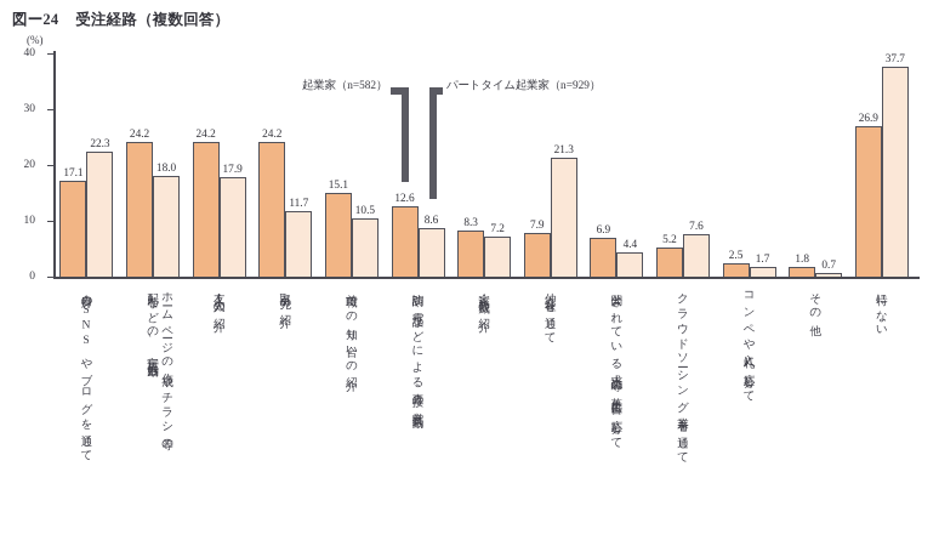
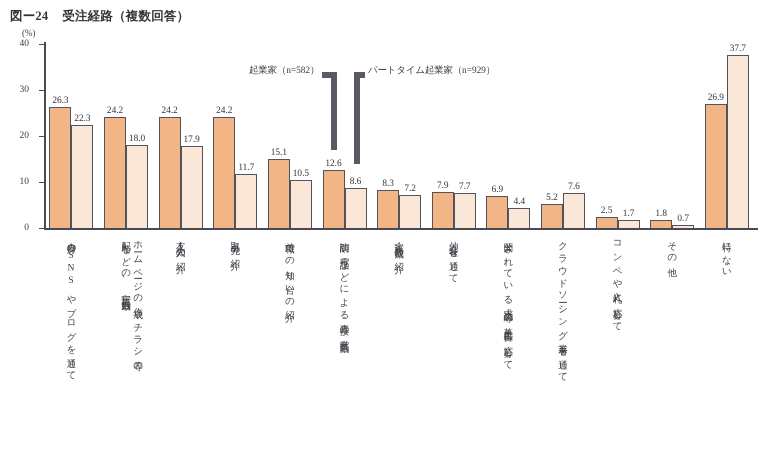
起業家（n=582）/自身のSNSやブログを通じて: 17.1 -> 26.3
パートタイム起業家（n=929）/仲介会社を通じて: 21.3 -> 7.7
